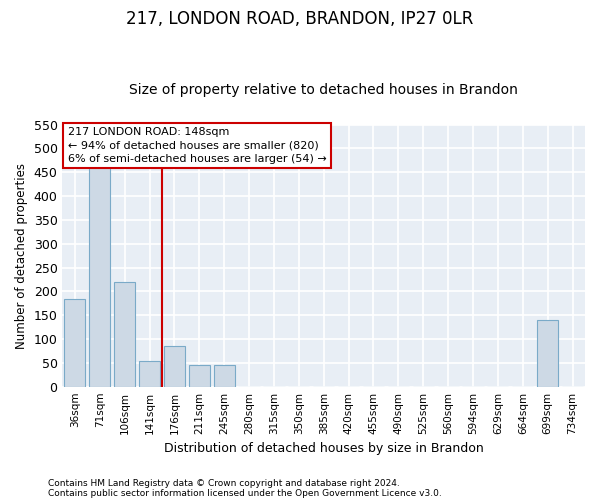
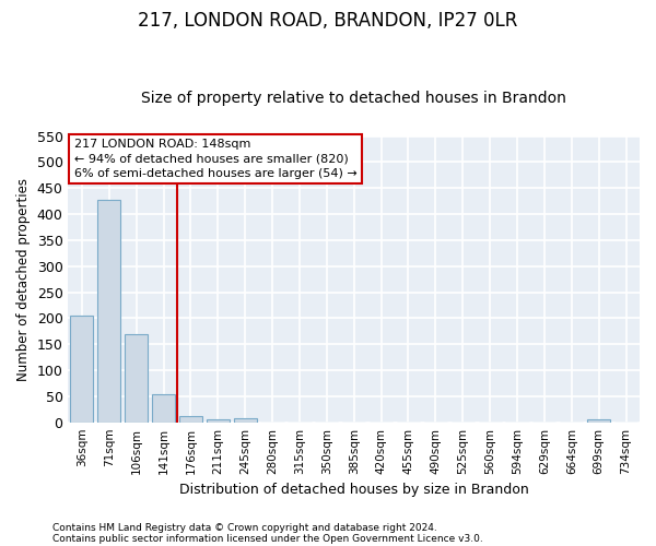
36sqm: 185 -> 205
71sqm: 465 -> 428
106sqm: 220 -> 170
176sqm: 85 -> 12
211sqm: 45 -> 5
245sqm: 45 -> 8
699sqm: 140 -> 5
